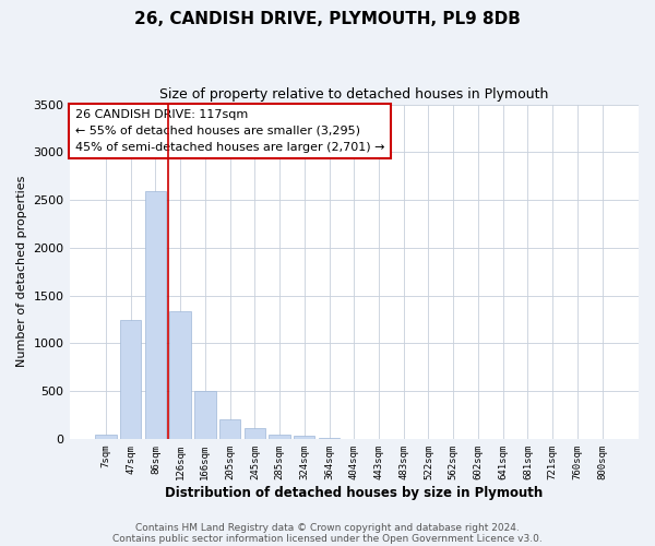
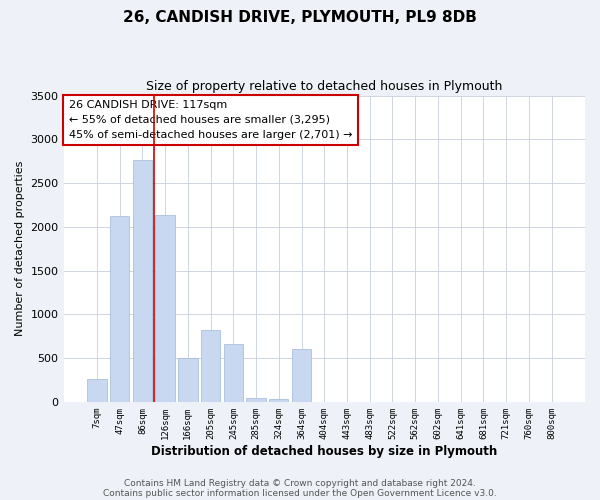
7sqm: 40 -> 260
47sqm: 1240 -> 2120
86sqm: 2590 -> 2760
126sqm: 1340 -> 2140
205sqm: 200 -> 820
245sqm: 110 -> 660
364sqm: 0 -> 600
